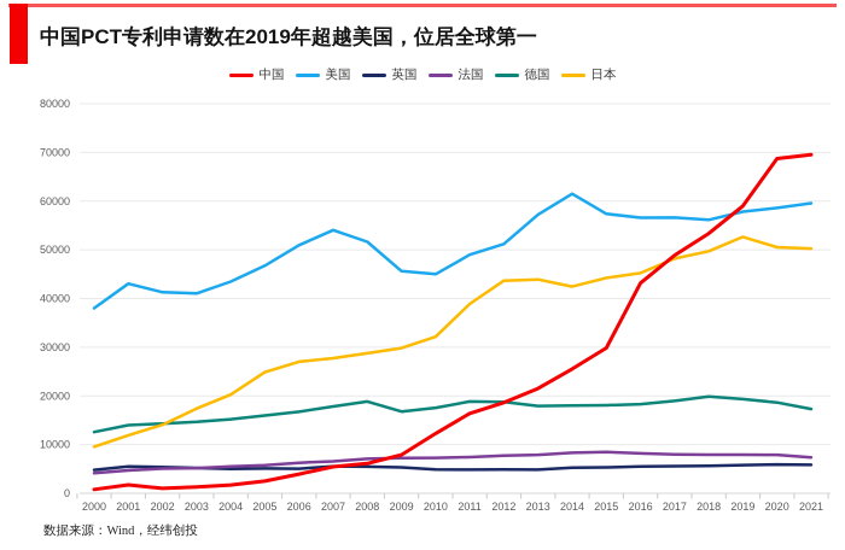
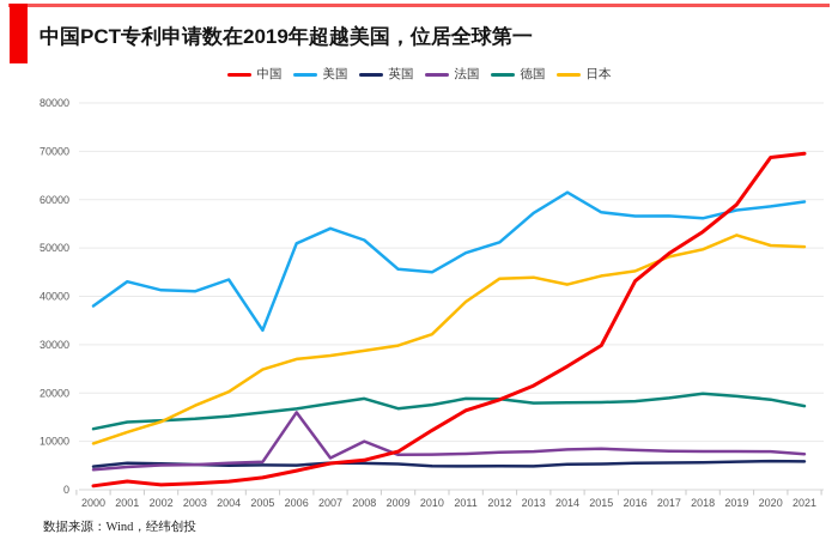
美国/2005: 47000 -> 33000
法国/2006: 6000 -> 16000
法国/2008: 7000 -> 10000
